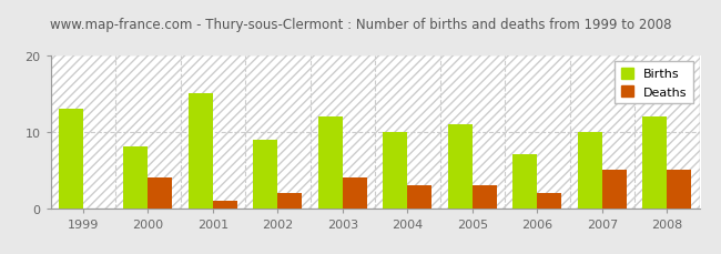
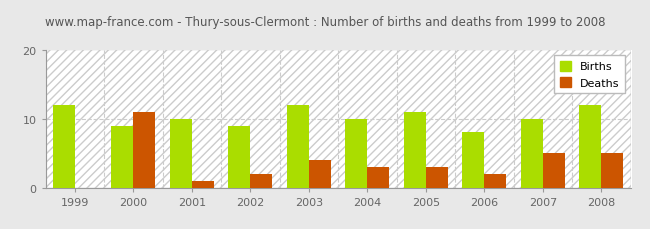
Births/1999: 13 -> 12
Births/2000: 8 -> 9
Deaths/2000: 4 -> 11
Births/2001: 15 -> 10
Births/2006: 7 -> 8
